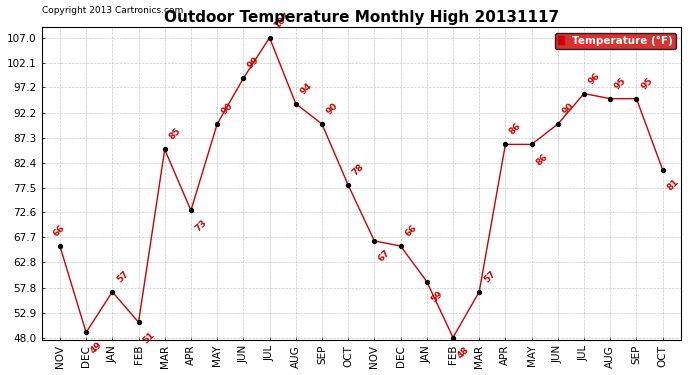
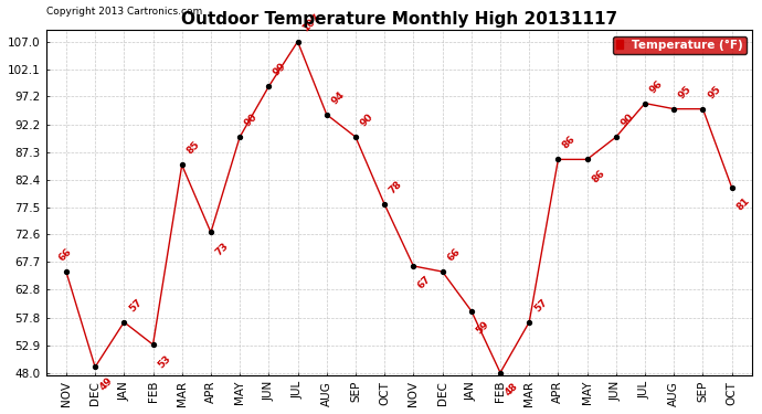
FEB: 51 -> 53
